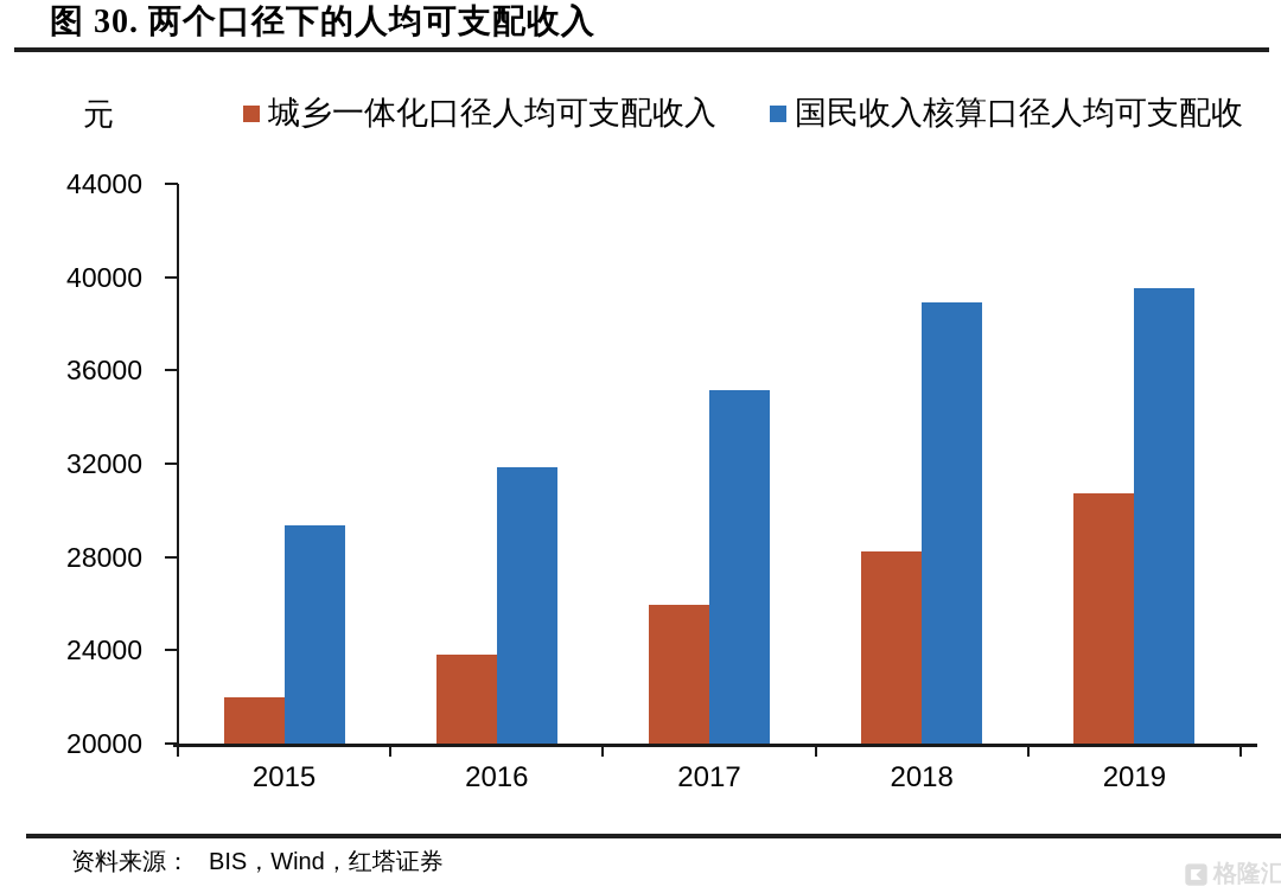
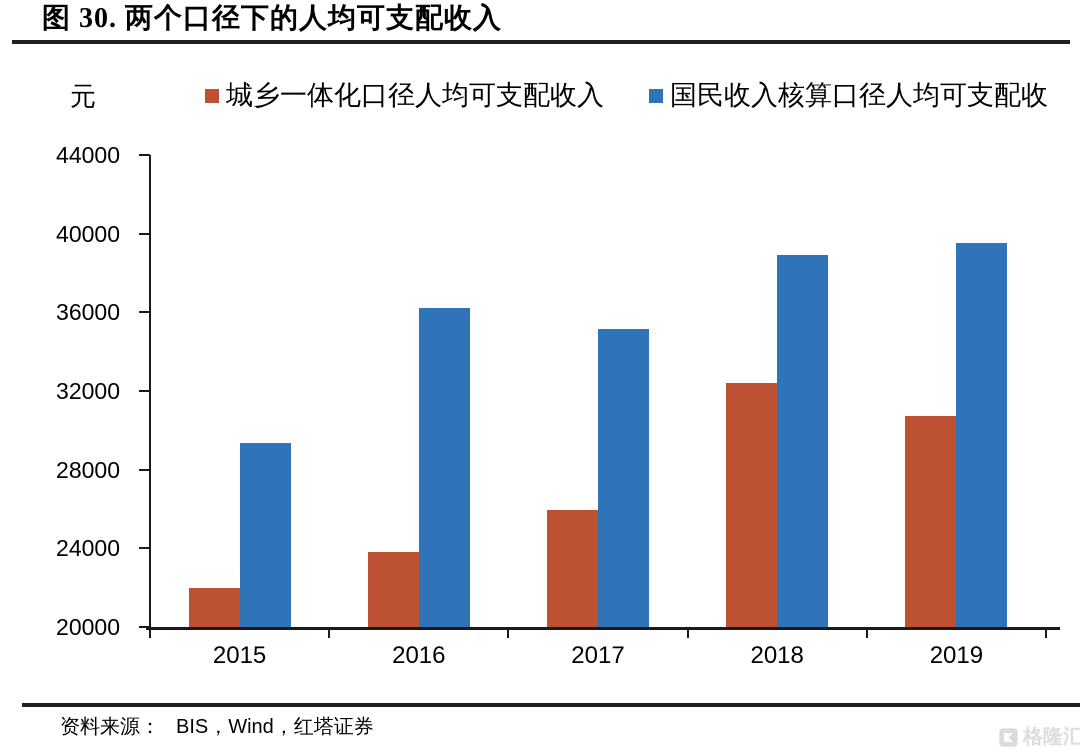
国民收入核算口径人均可支配收/2016: 31800 -> 36200
城乡一体化口径人均可支配收入/2018: 28200 -> 32400
